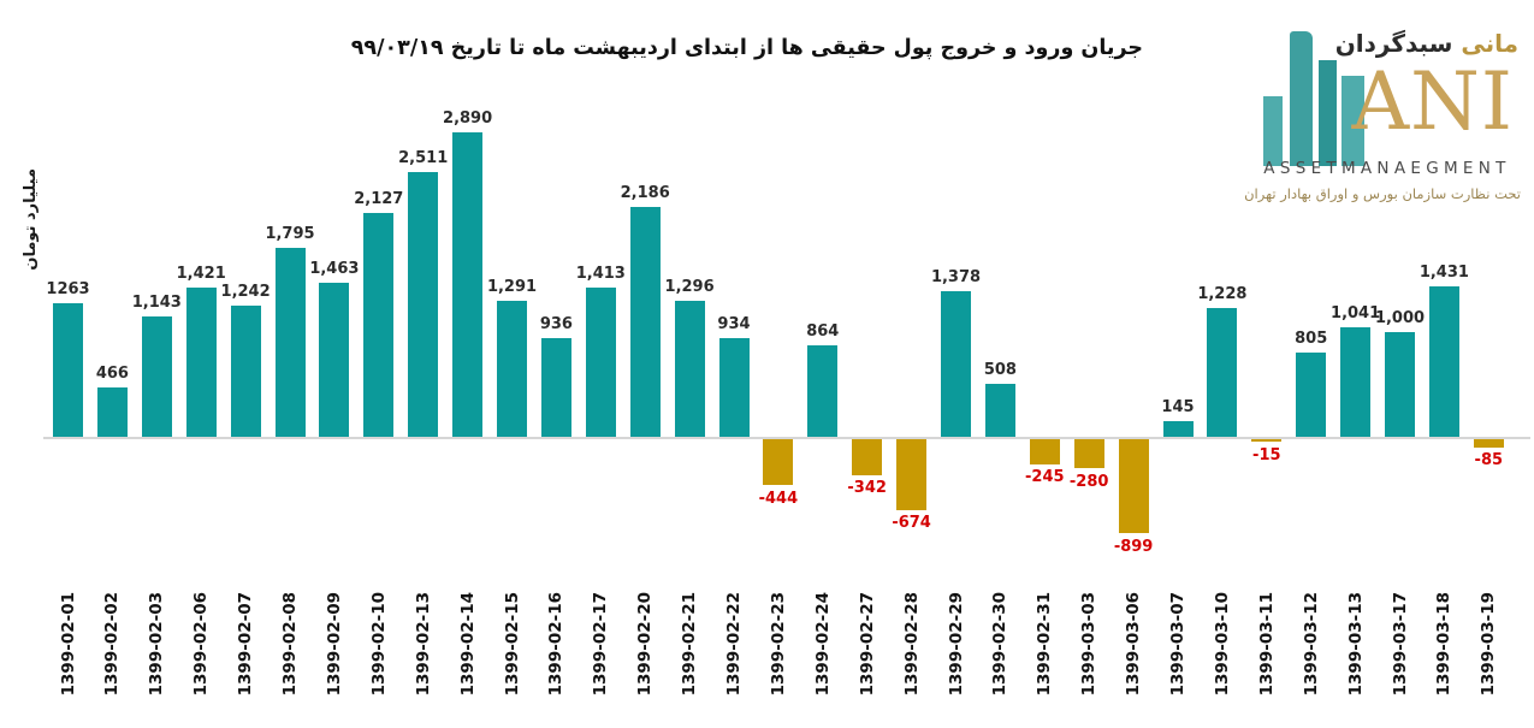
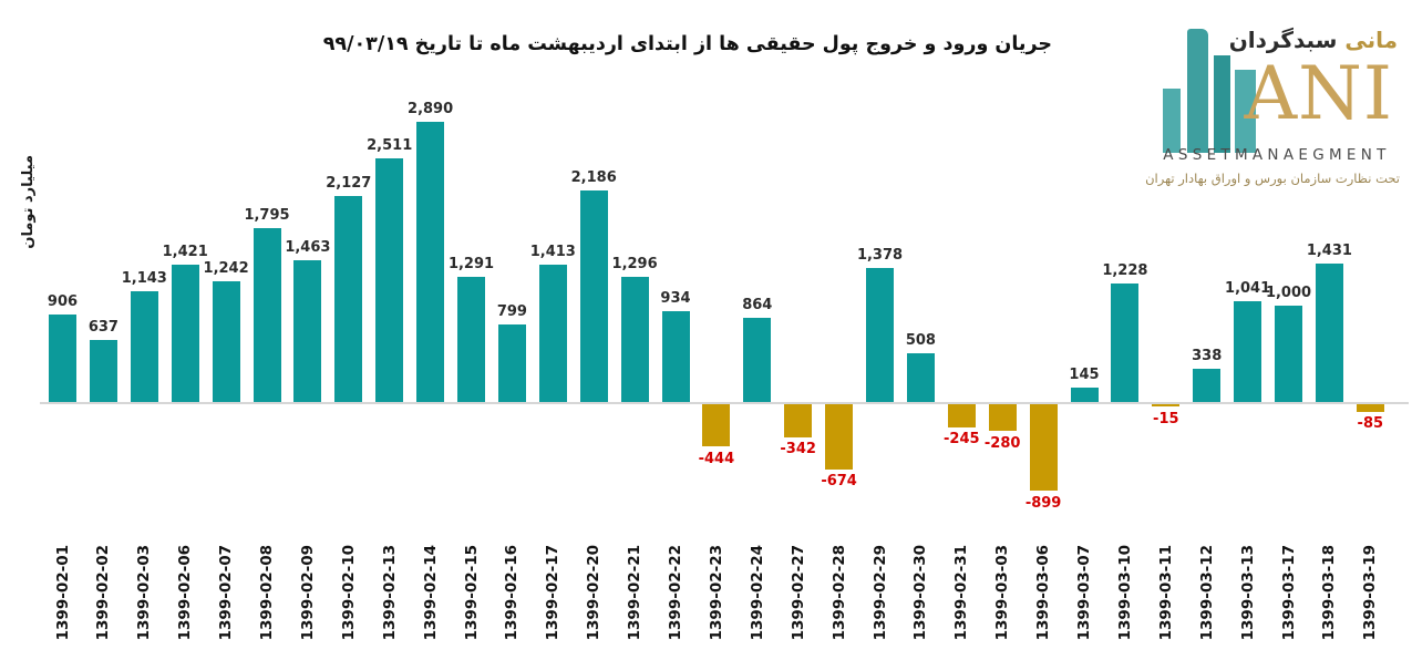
1399-02-01: 1263 -> 906
1399-02-02: 466 -> 637
1399-02-16: 936 -> 799
1399-03-12: 805 -> 338
